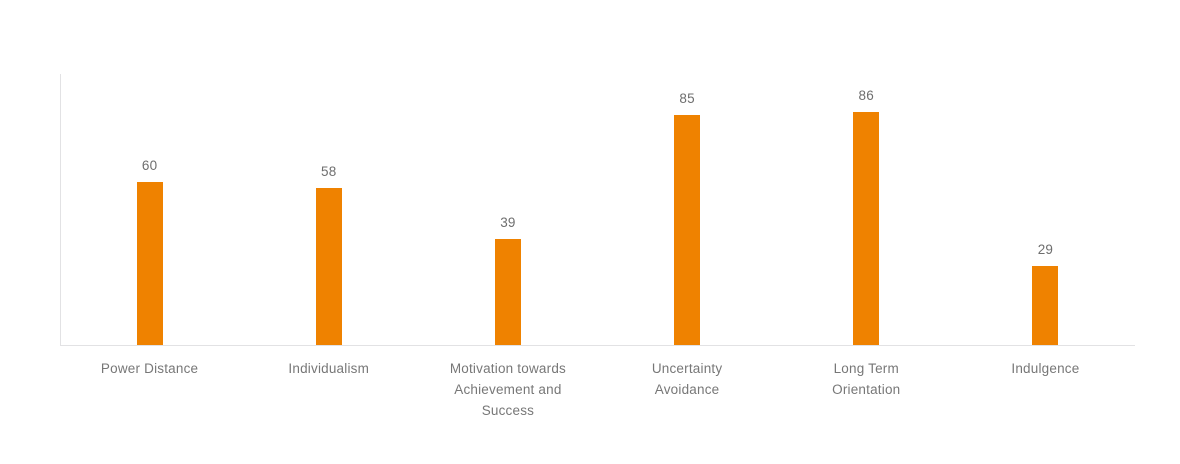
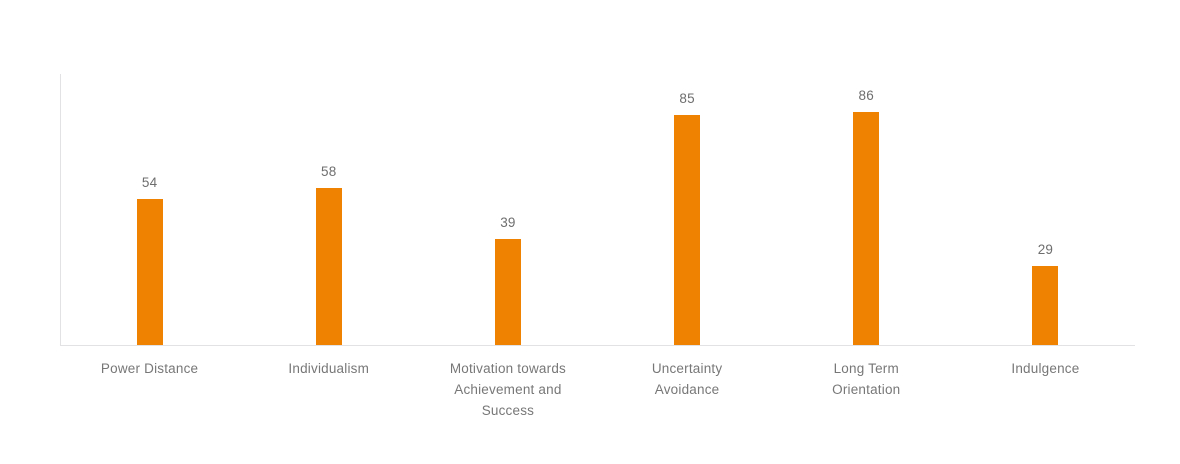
Power Distance: 60 -> 54
